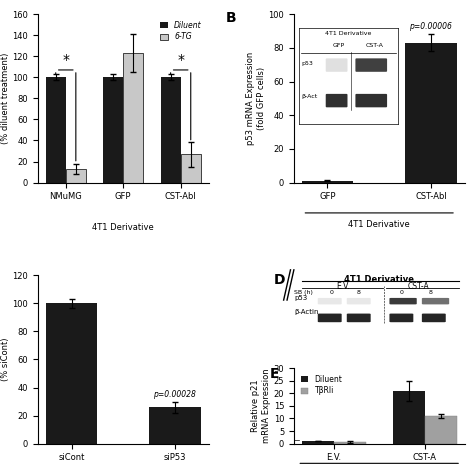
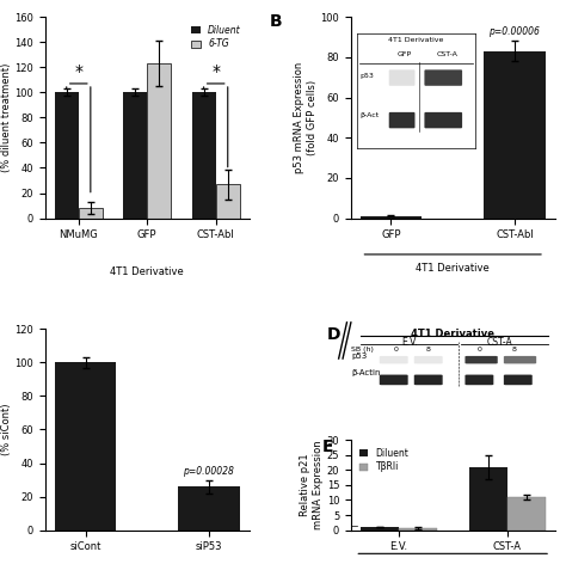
6-TG/NMuMG: 13 -> 8
